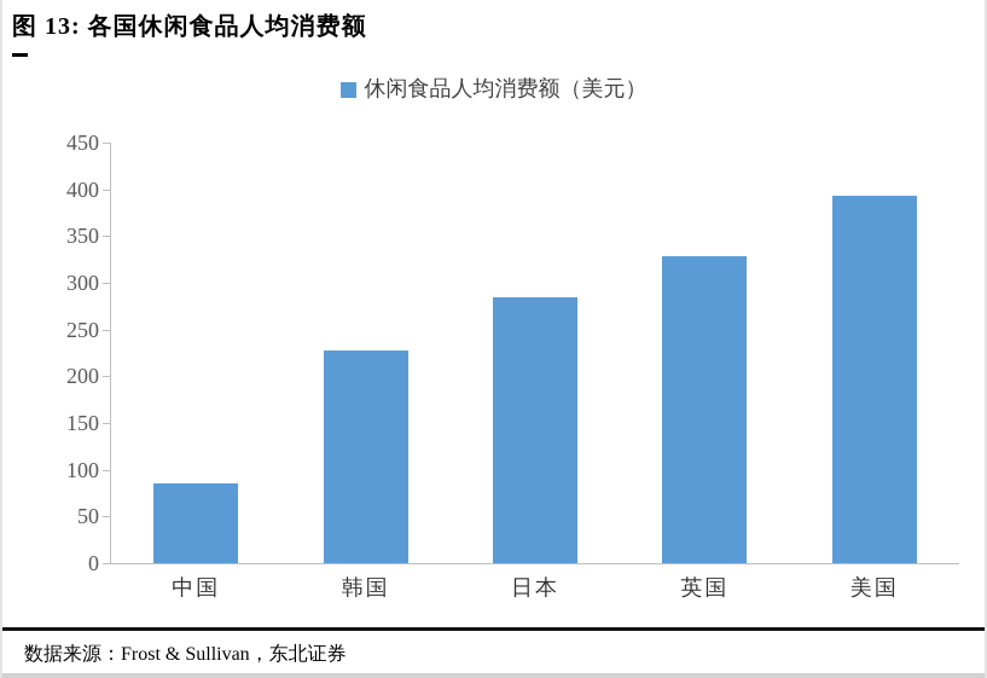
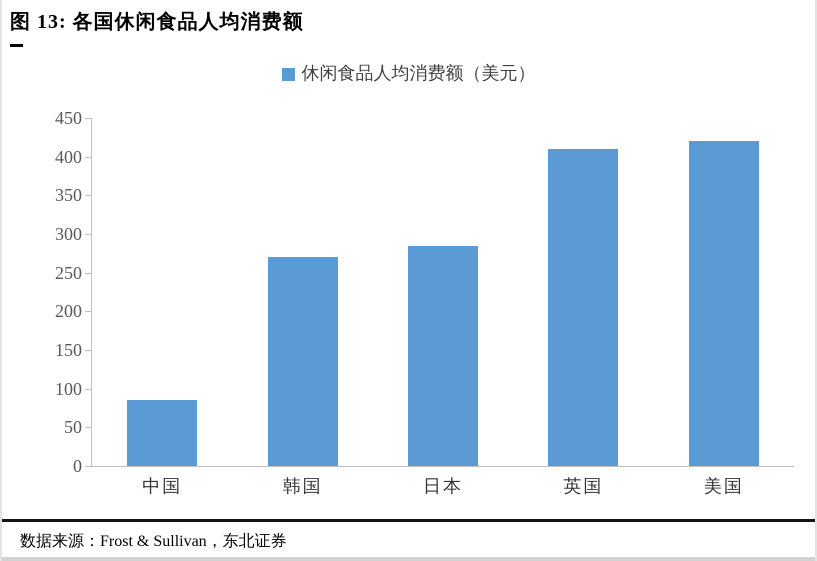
韩国: 230 -> 270
英国: 330 -> 410
美国: 390 -> 420
